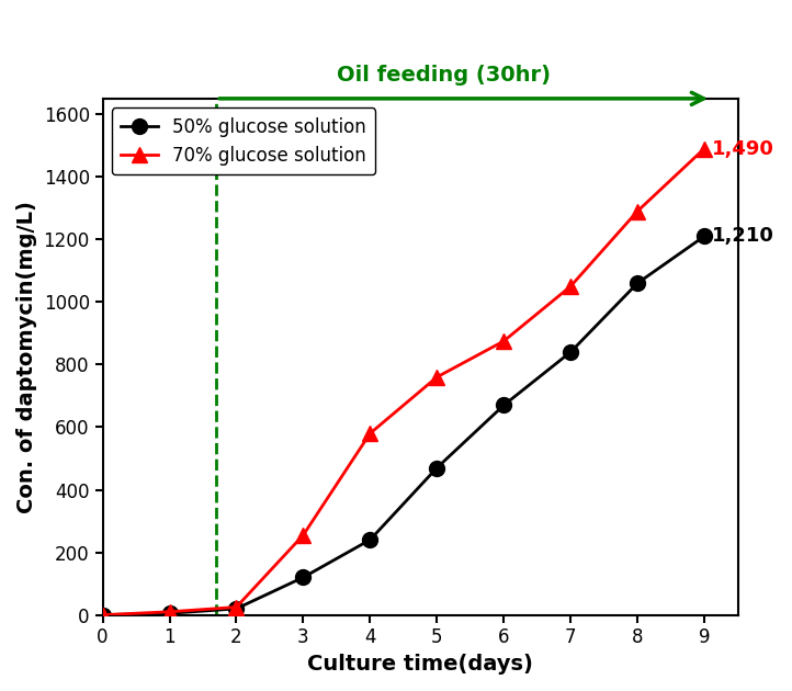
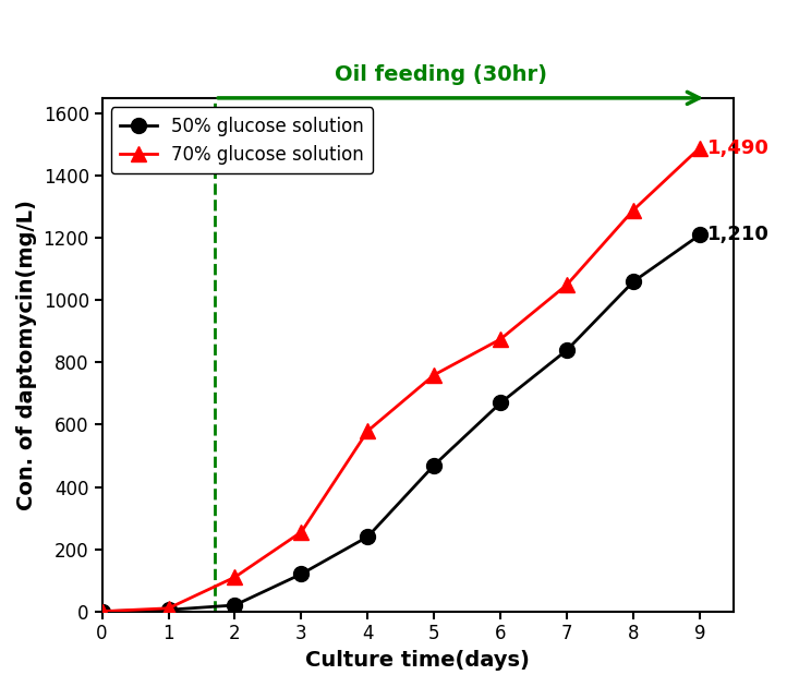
70% glucose solution/2: 25 -> 110
